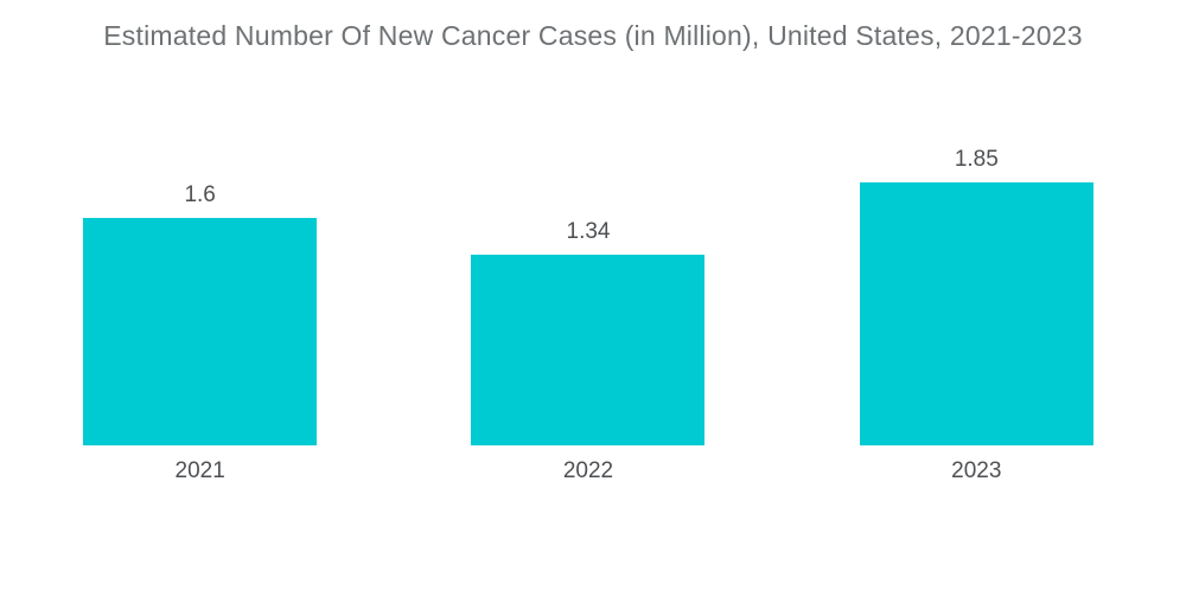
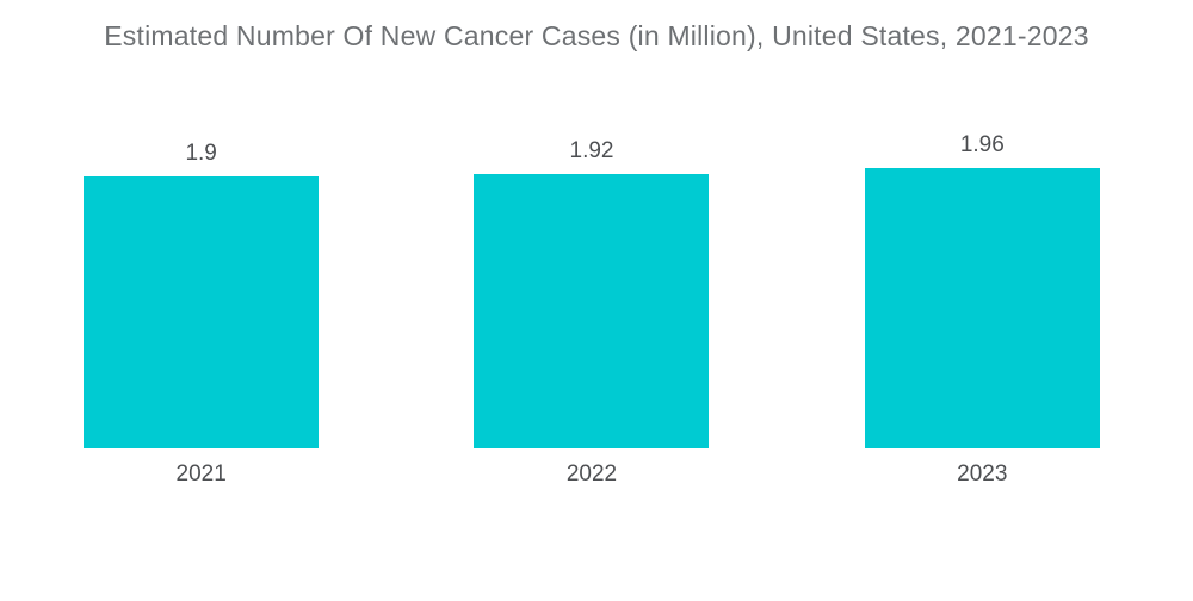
2021: 1.6 -> 1.9
2022: 1.34 -> 1.92
2023: 1.85 -> 1.96
